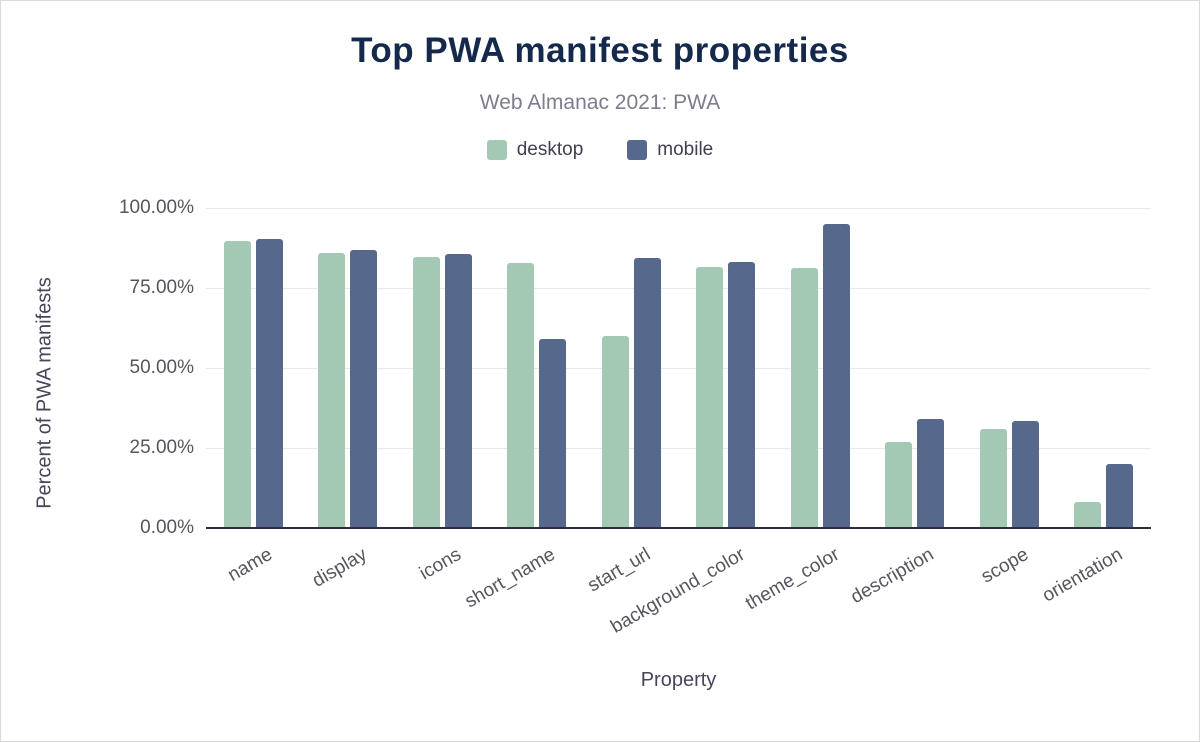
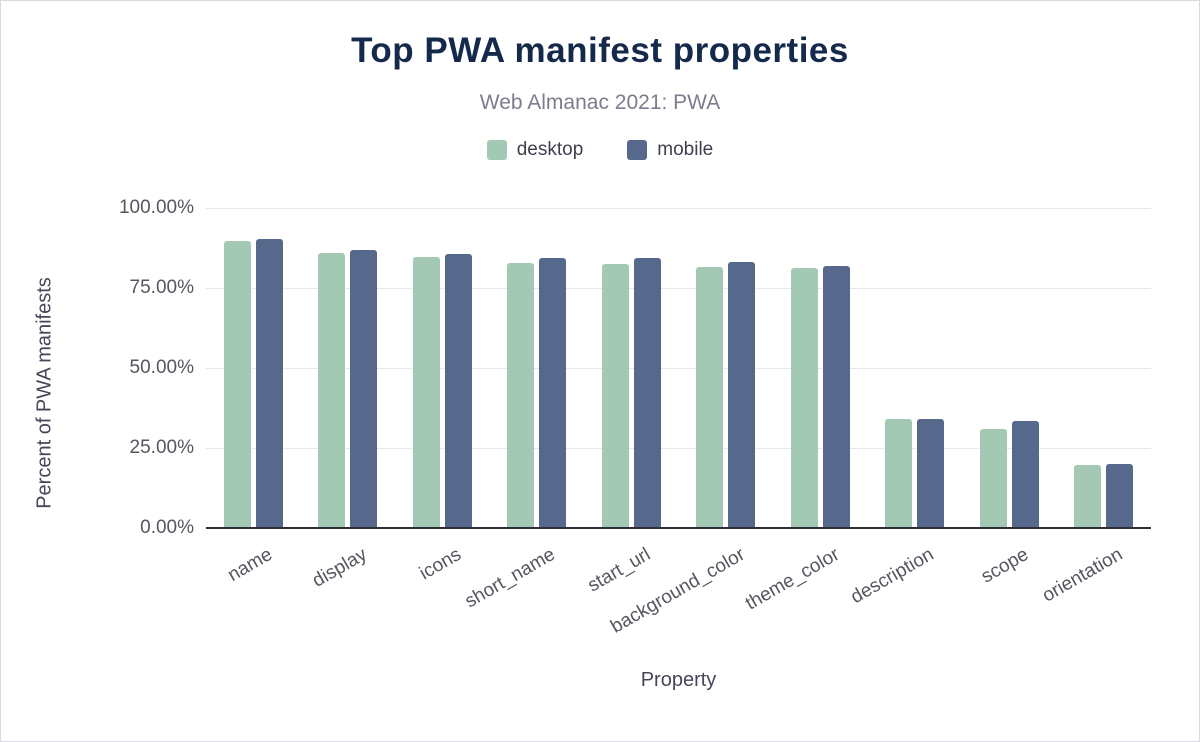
mobile/short_name: 59% -> 84%
desktop/start_url: 60% -> 83%
mobile/theme_color: 95% -> 82%
desktop/description: 27% -> 34%
desktop/orientation: 8% -> 20%
